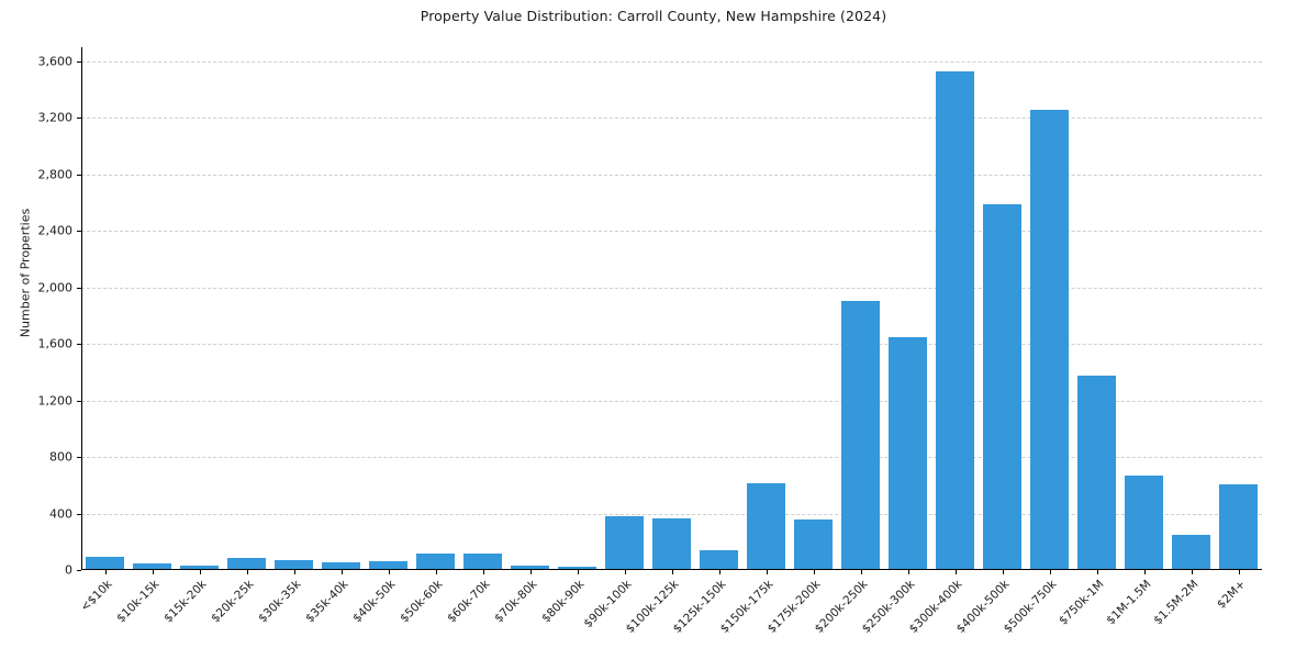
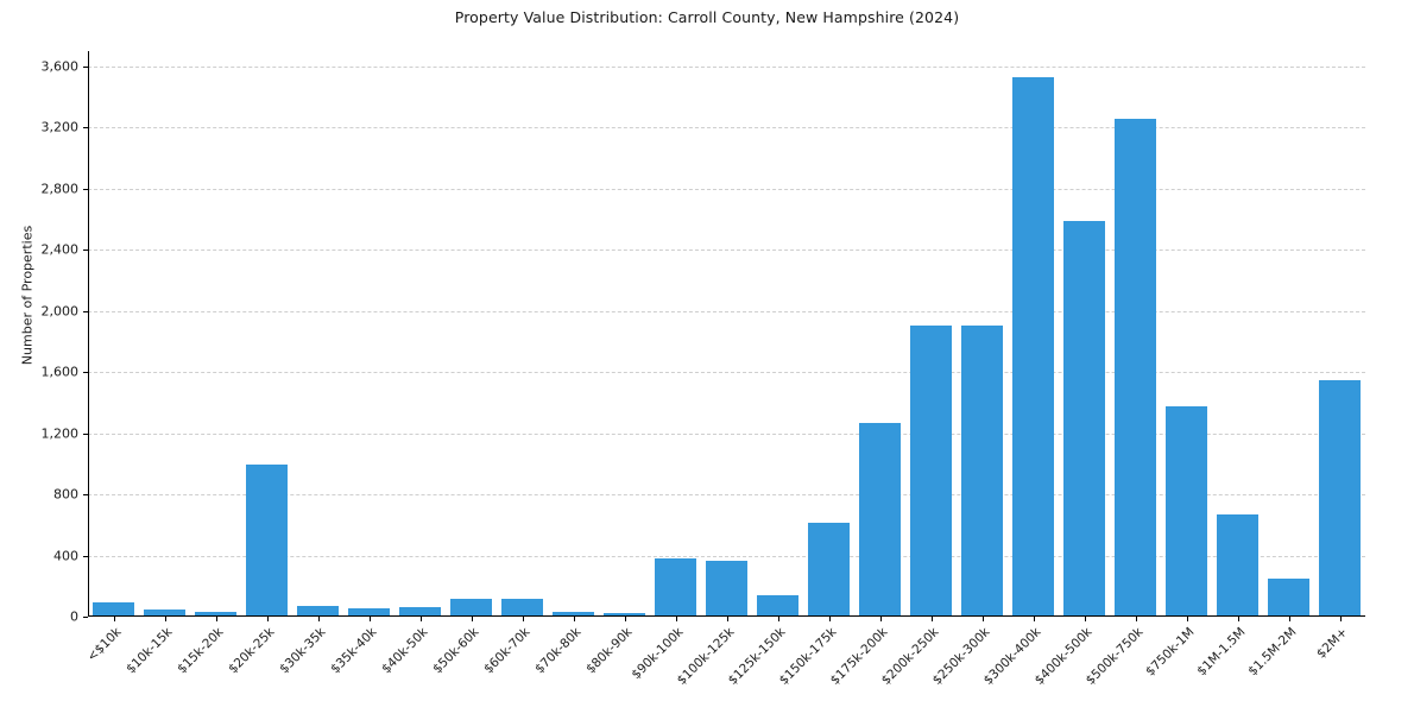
$20k-25k: 80 -> 990
$175k-200k: 350 -> 1260
$250k-300k: 1640 -> 1900
$2M+: 600 -> 1540
